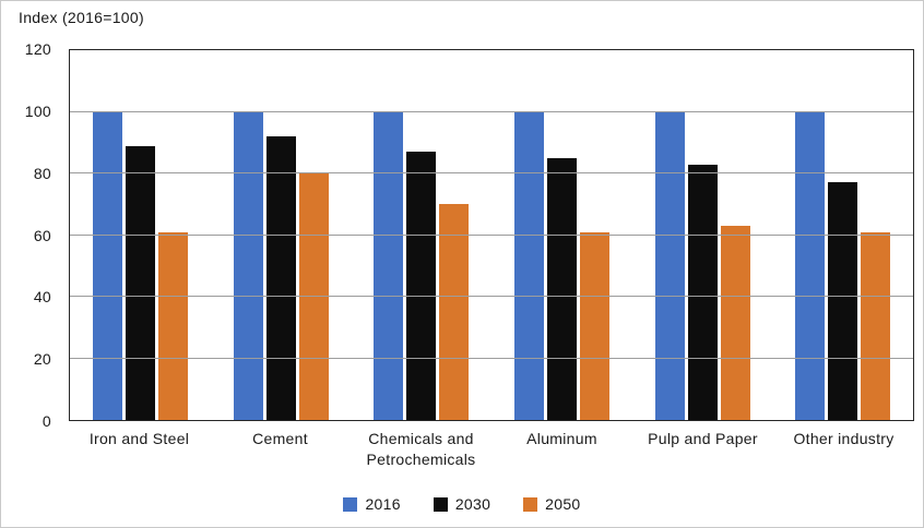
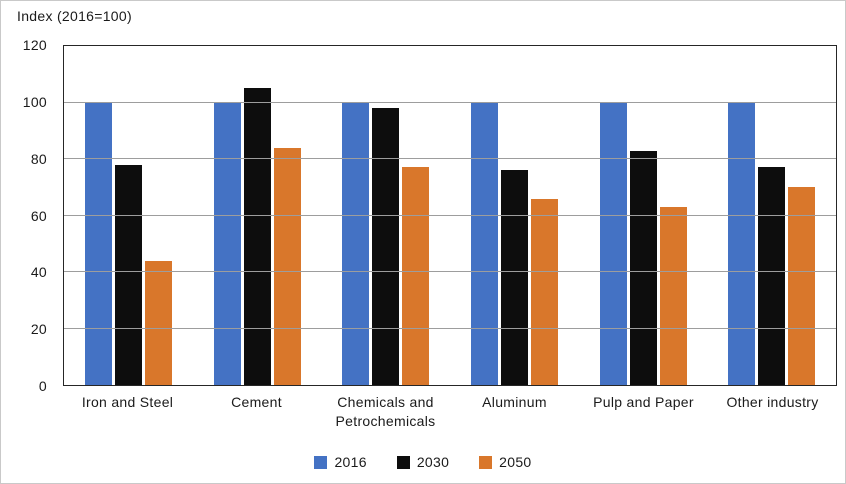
2030/Iron and Steel: 89 -> 78
2050/Iron and Steel: 61 -> 44
2030/Cement: 92 -> 105
2050/Cement: 80 -> 84
2030/Chemicals and Petrochemicals: 87 -> 98
2050/Chemicals and Petrochemicals: 70 -> 77
2030/Aluminum: 85 -> 76
2050/Aluminum: 61 -> 66
2050/Other industry: 61 -> 70
